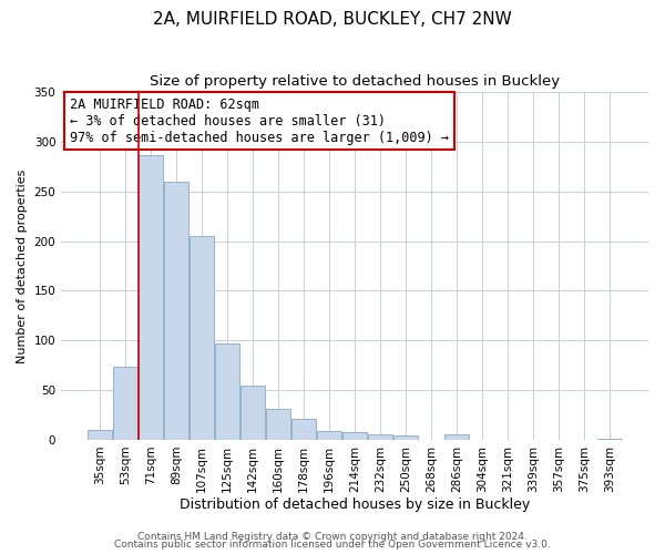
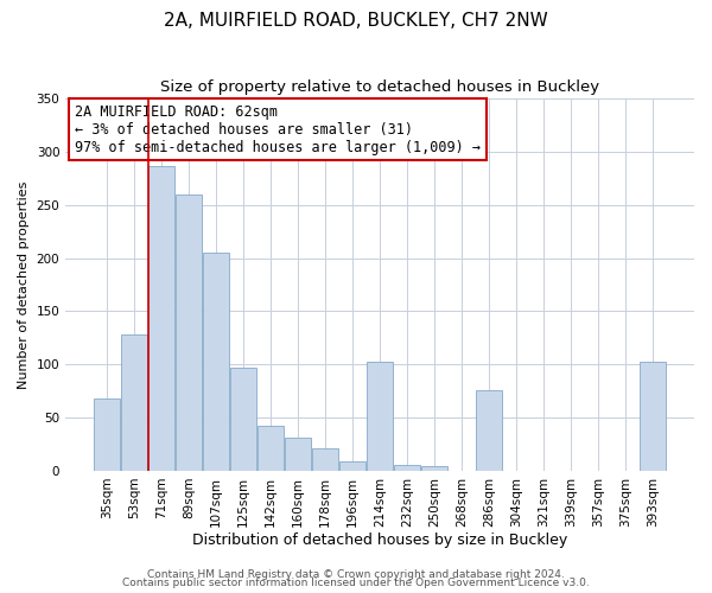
35sqm: 10 -> 68
53sqm: 73 -> 128
142sqm: 55 -> 42
214sqm: 8 -> 102
286sqm: 5 -> 76
393sqm: 1 -> 102
